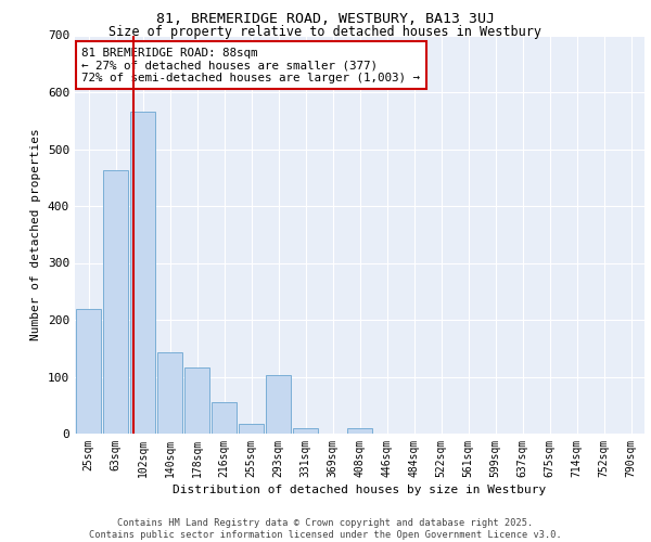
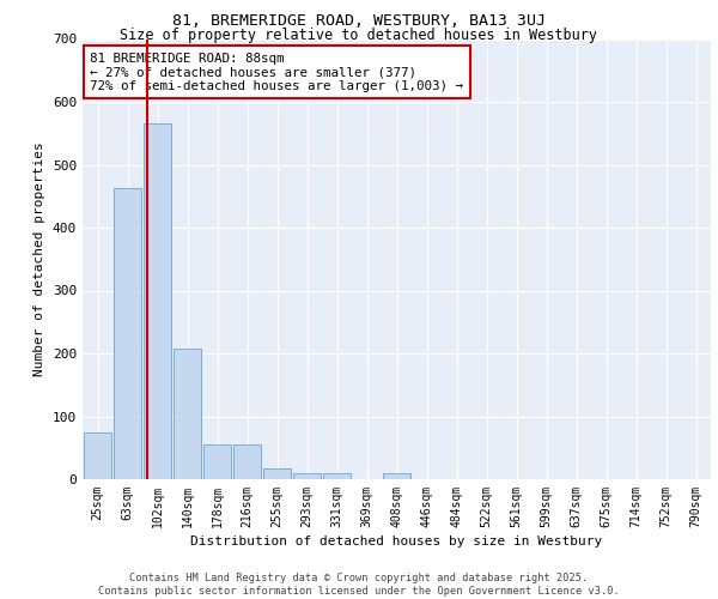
25sqm: 220 -> 75
140sqm: 142 -> 207
178sqm: 116 -> 55
293sqm: 102 -> 10
